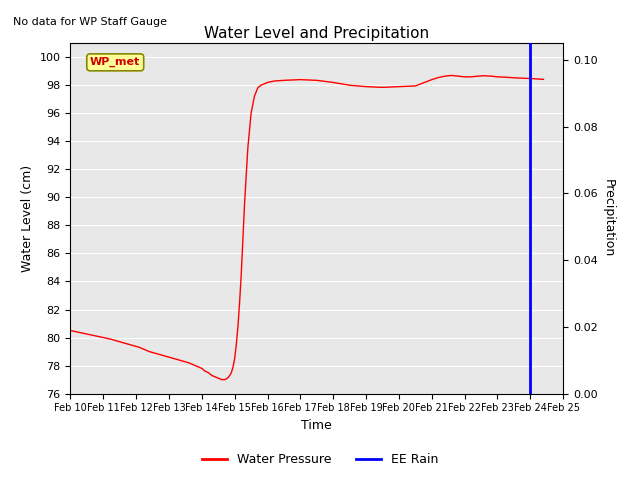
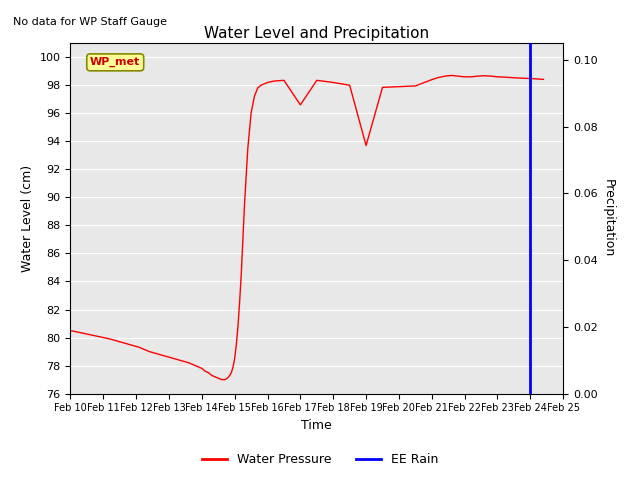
Feb 17: 98.4 -> 96.6
Feb 19: 97.9 -> 93.7
